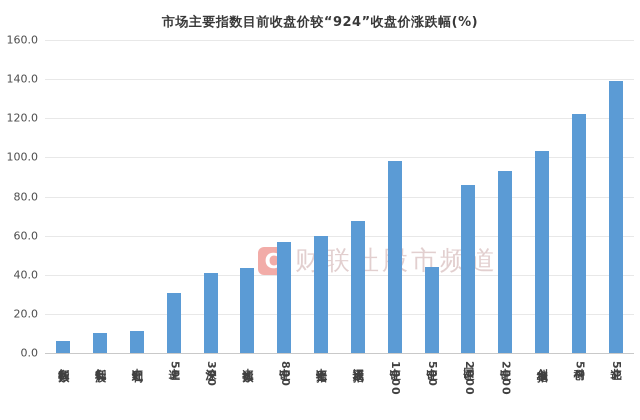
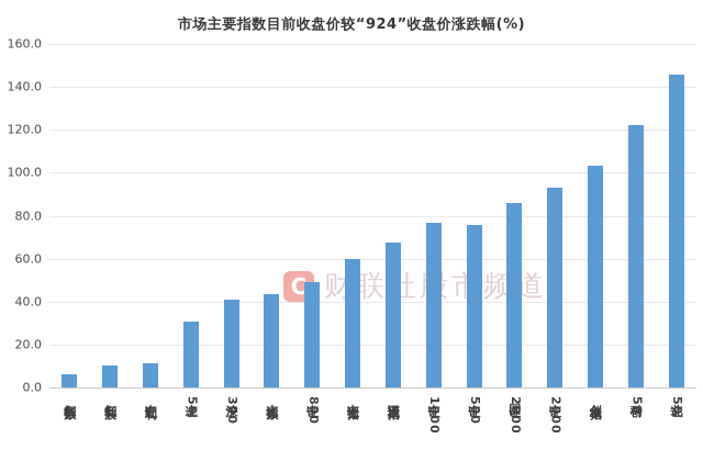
中证800: 57 -> 49
中证1000: 98 -> 77
中证500: 44 -> 76
北证50: 139 -> 146
